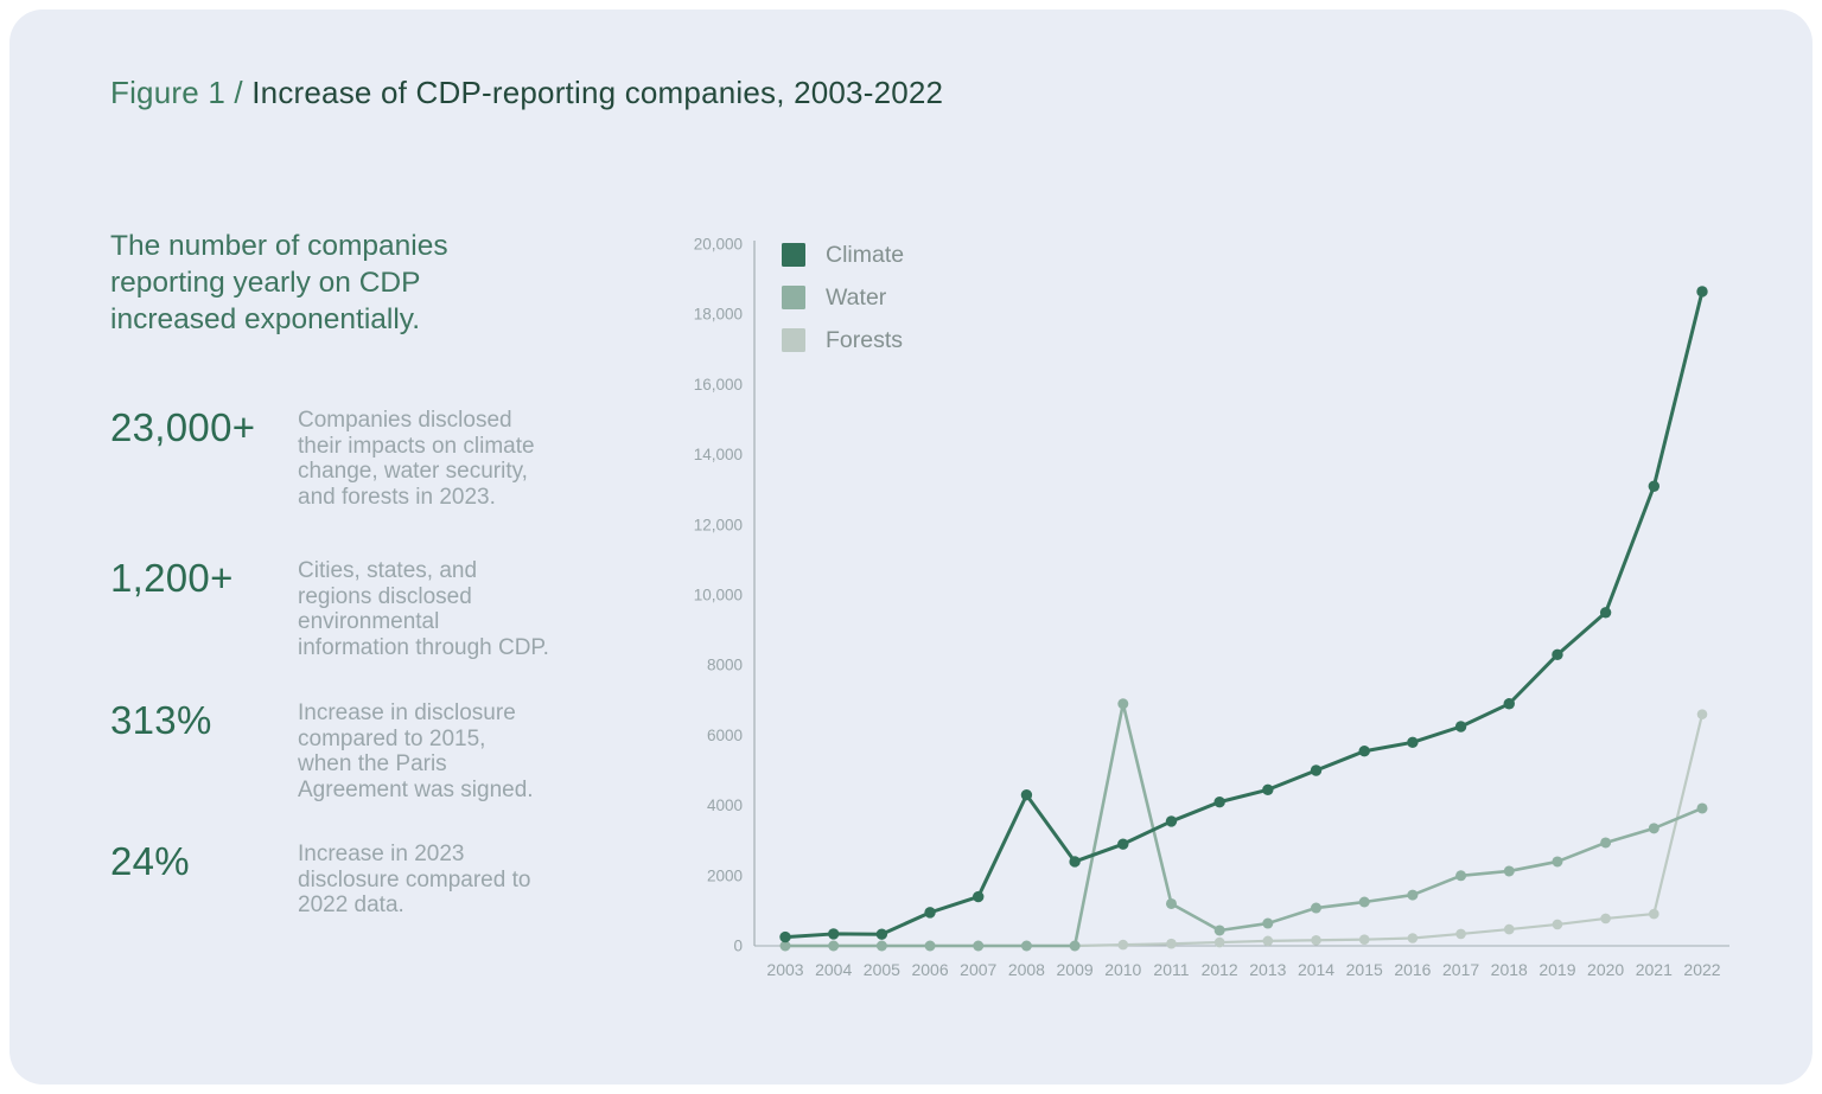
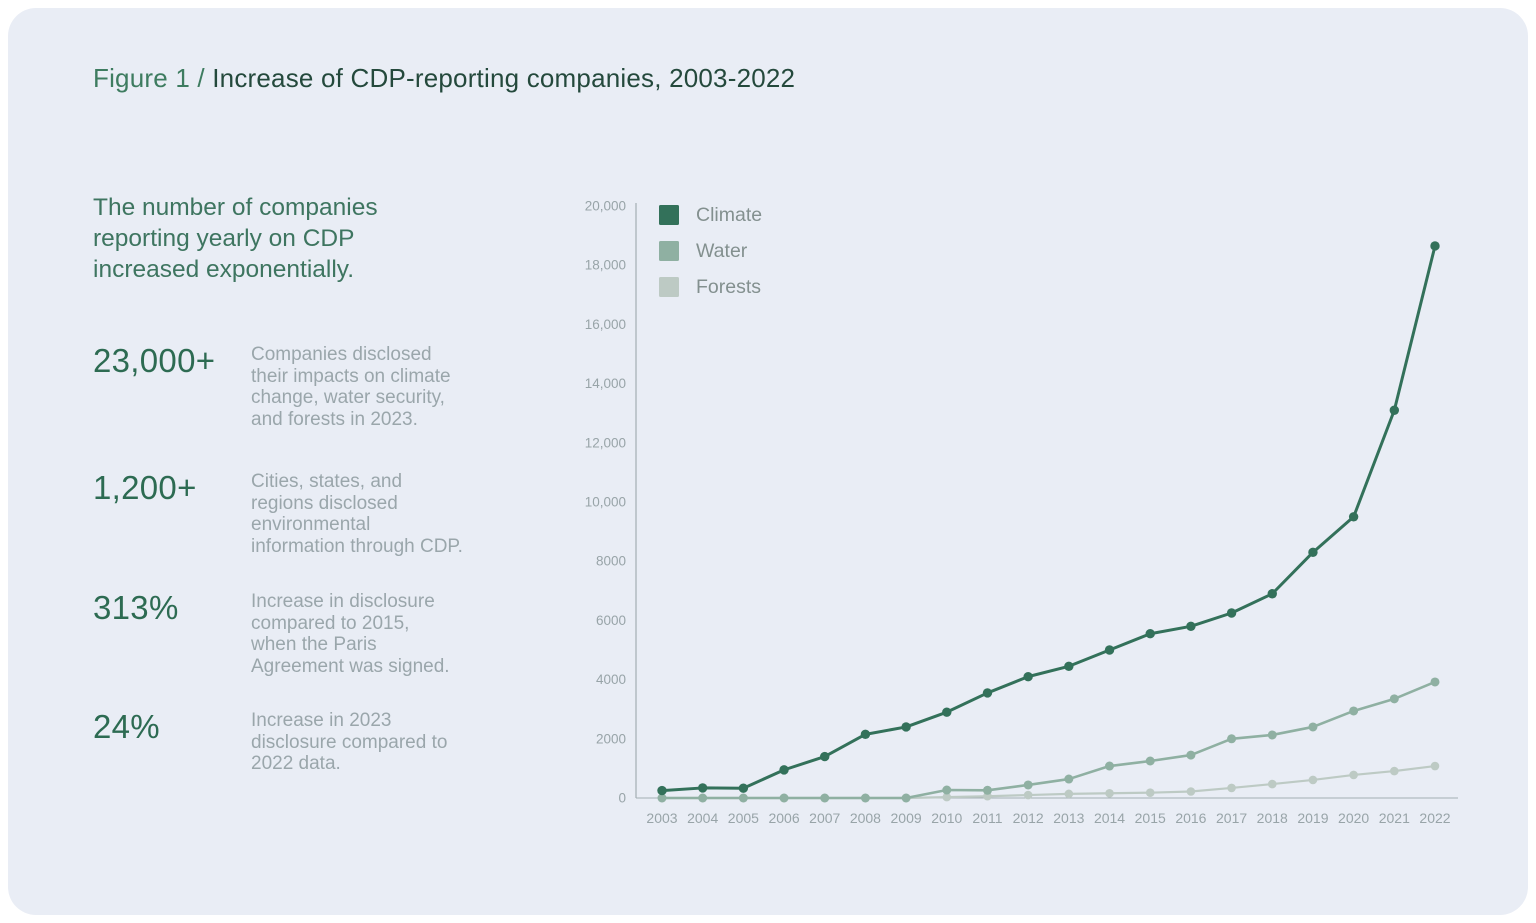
Climate/2008: 4300 -> 2200
Water/2010: 6900 -> 300
Water/2011: 1200 -> 300
Forests/2022: 6600 -> 1100
